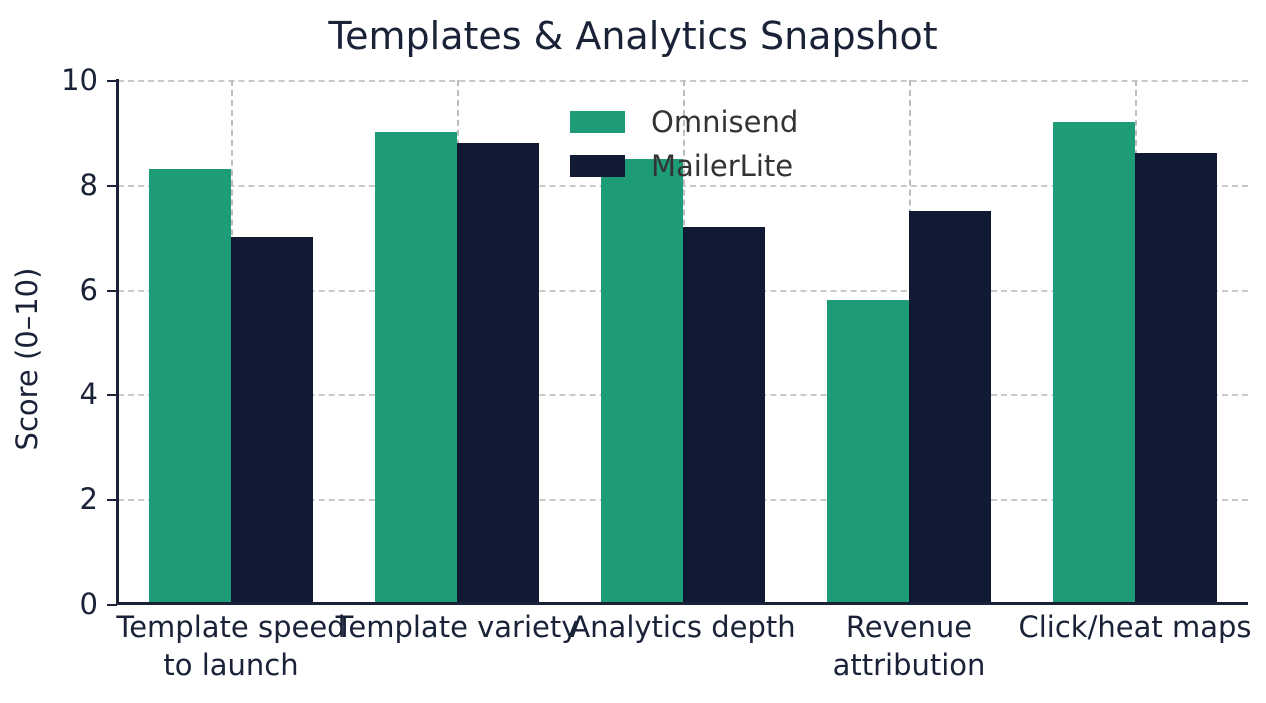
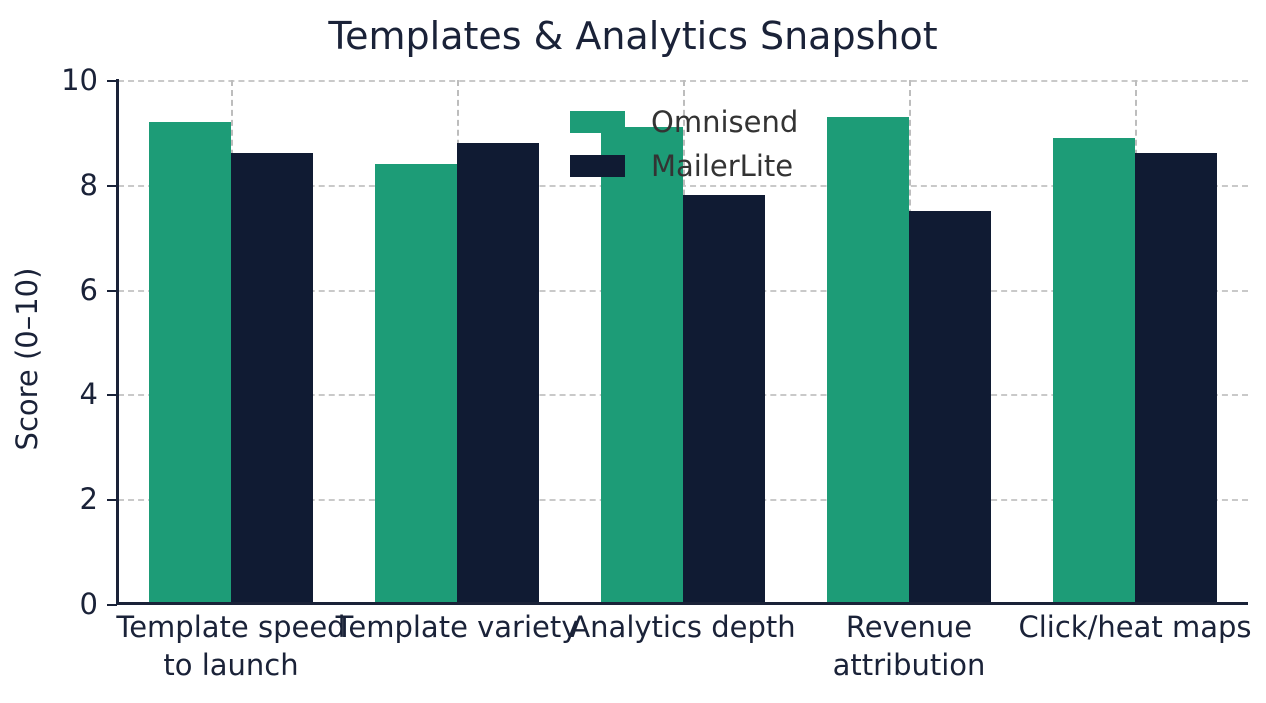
Omnisend/Template speed to launch: 8.3 -> 9.2
MailerLite/Template speed to launch: 7.0 -> 8.6
Omnisend/Template variety: 9.0 -> 8.4
Omnisend/Analytics depth: 8.5 -> 9.1
MailerLite/Analytics depth: 7.2 -> 7.8
Omnisend/Revenue attribution: 5.8 -> 9.3
Omnisend/Click/heat maps: 9.2 -> 8.9
